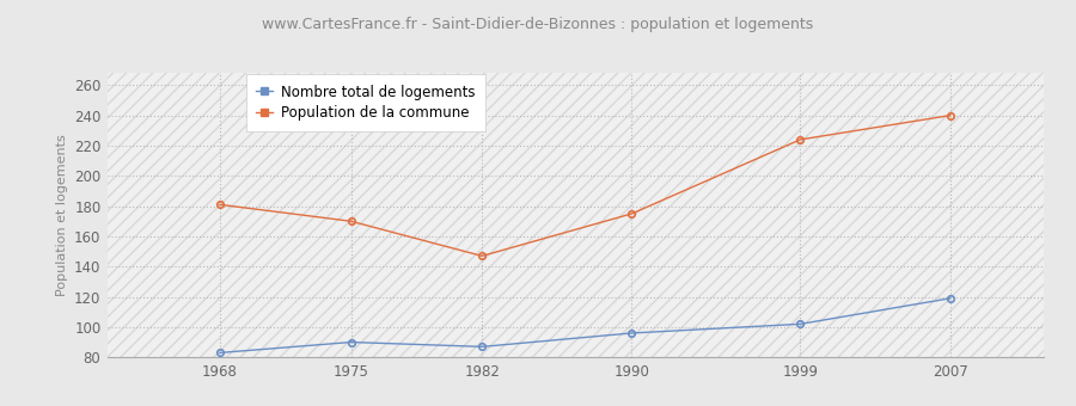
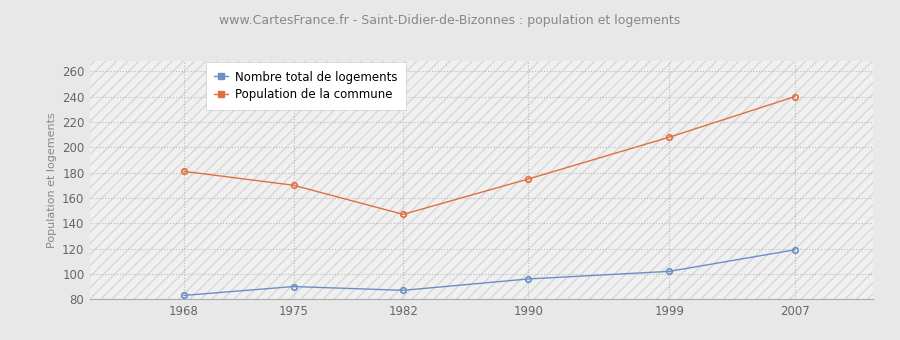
Population de la commune/1999: 224 -> 208
